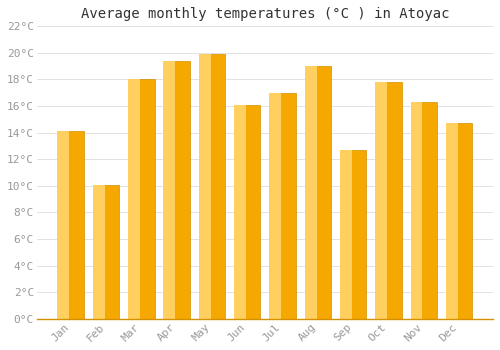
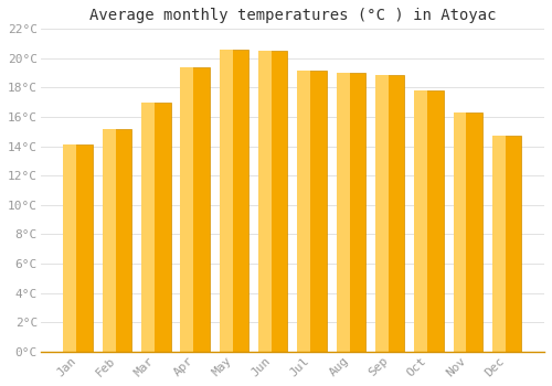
Feb: 10.1°C -> 15.2°C
Mar: 18.0°C -> 17.0°C
May: 19.9°C -> 20.6°C
Jun: 16.1°C -> 20.5°C
Jul: 17.0°C -> 19.2°C
Sep: 12.7°C -> 18.9°C
